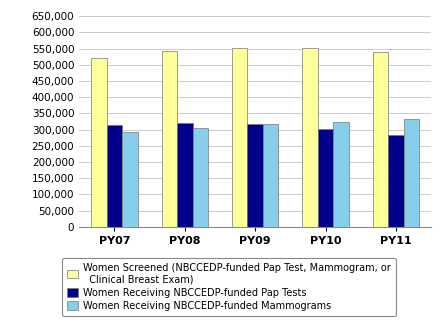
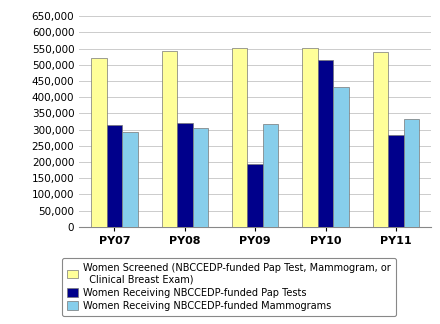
Women Receiving NBCCEDP-funded Pap Tests/PY09: 318,000 -> 195,000
Women Receiving NBCCEDP-funded Pap Tests/PY10: 302,000 -> 515,000
Women Receiving NBCCEDP-funded Mammograms/PY10: 323,000 -> 430,000
